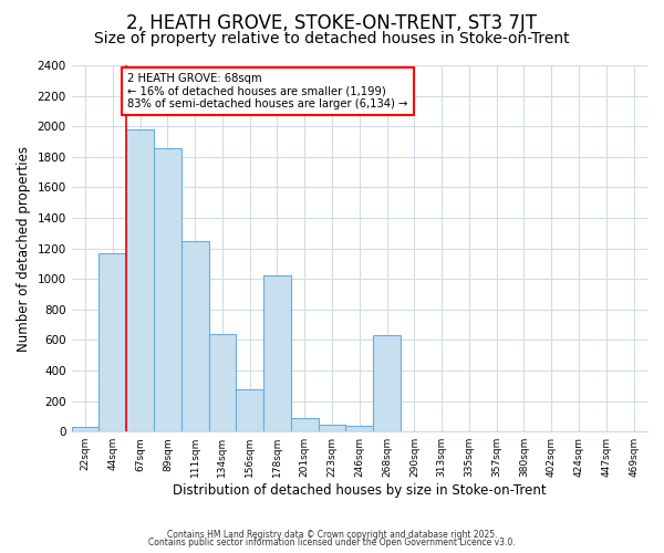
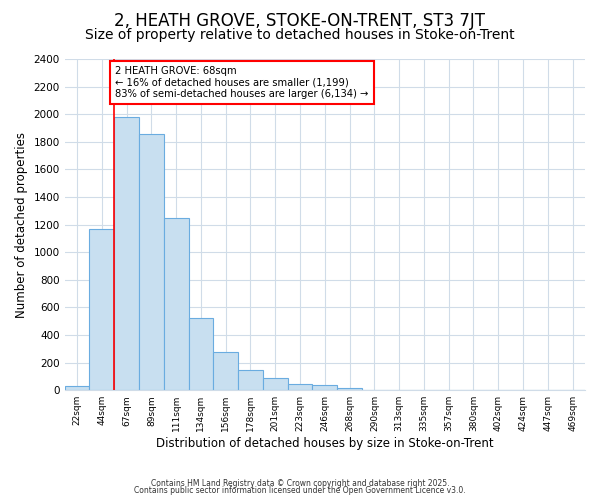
134sqm: 640 -> 520
178sqm: 1020 -> 150
268sqm: 630 -> 20
